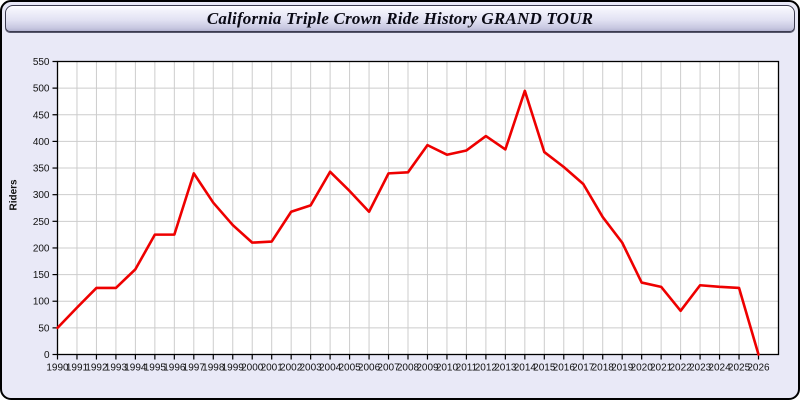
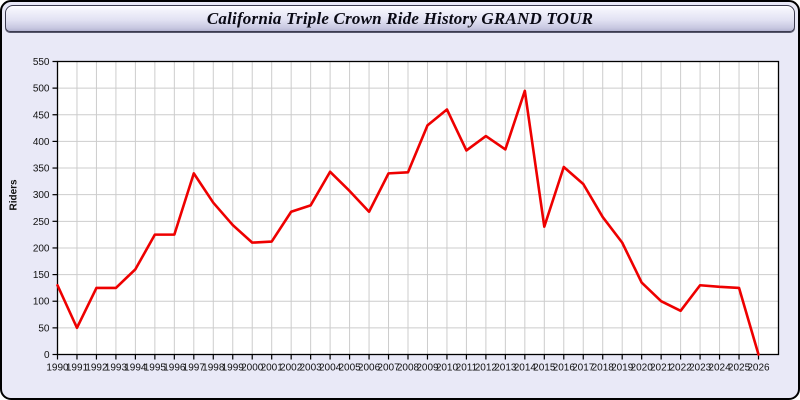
1990: 50 -> 130
1991: 90 -> 50
2009: 390 -> 430
2010: 380 -> 460
2015: 380 -> 240
2021: 130 -> 100
